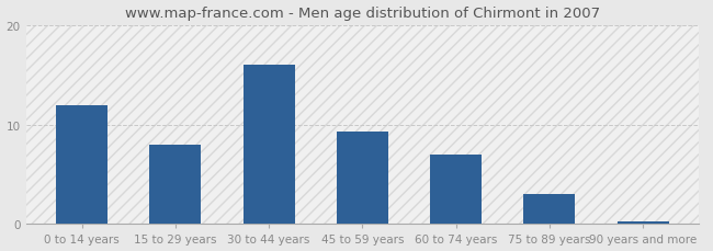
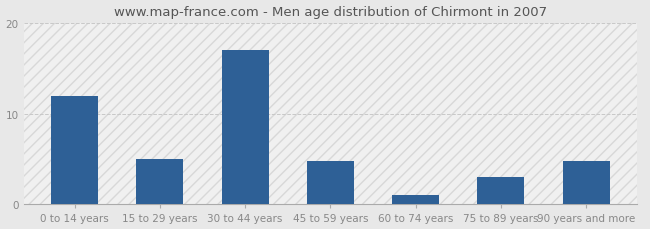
15 to 29 years: 8.0 -> 5.0
30 to 44 years: 16.0 -> 17.0
45 to 59 years: 9.3 -> 4.8
60 to 74 years: 7.0 -> 1.0
90 years and more: 0.3 -> 4.8
